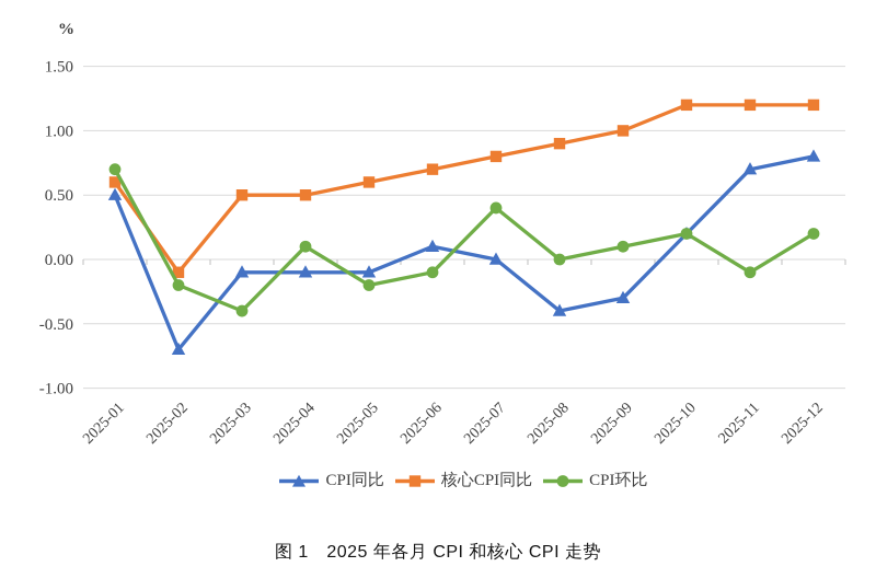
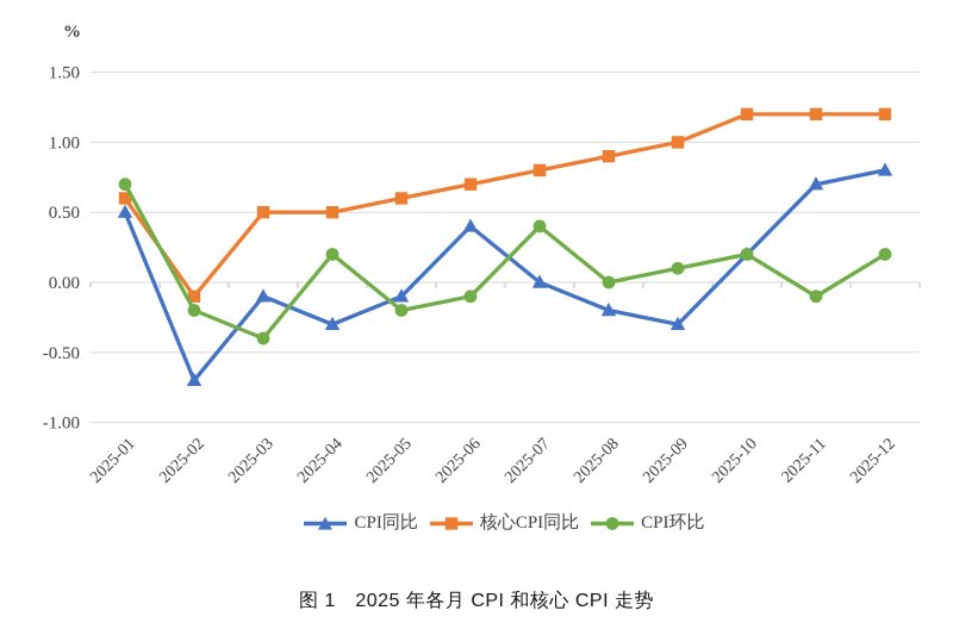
CPI同比/2025-04: -0.1 -> -0.3
CPI环比/2025-04: 0.1 -> 0.2
CPI同比/2025-06: 0.1 -> 0.4
CPI同比/2025-08: -0.4 -> -0.2
